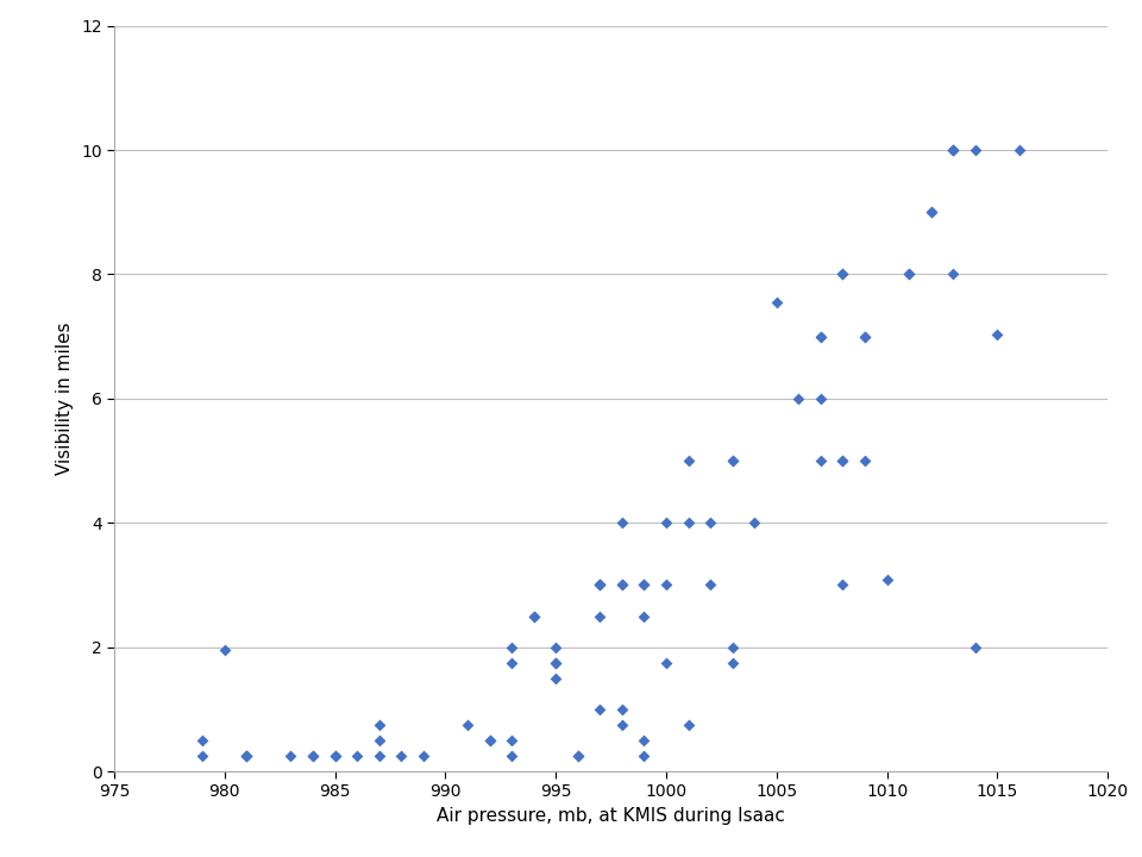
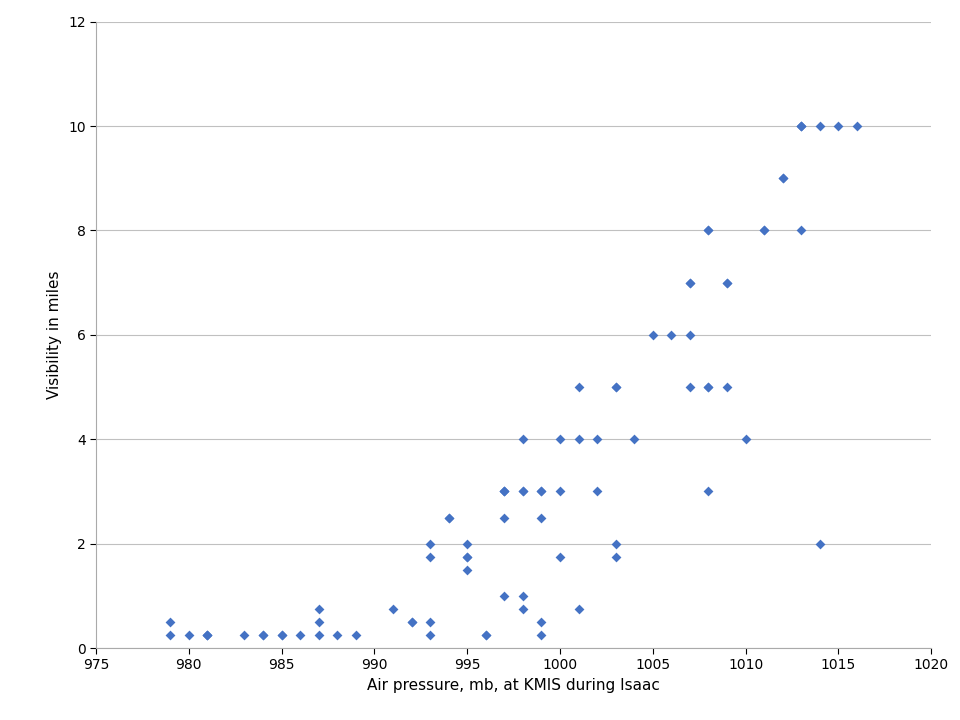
980: 1.96 -> 0.25
1005: 7.54 -> 6.00
1010: 3.08 -> 4.00
1015: 7.04 -> 10.00
